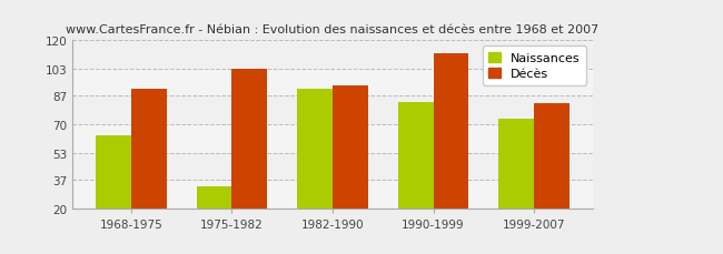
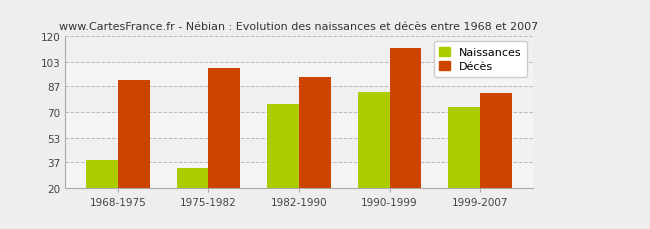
Naissances/1968-1975: 63 -> 38
Décès/1975-1982: 103 -> 99
Naissances/1982-1990: 91 -> 75
